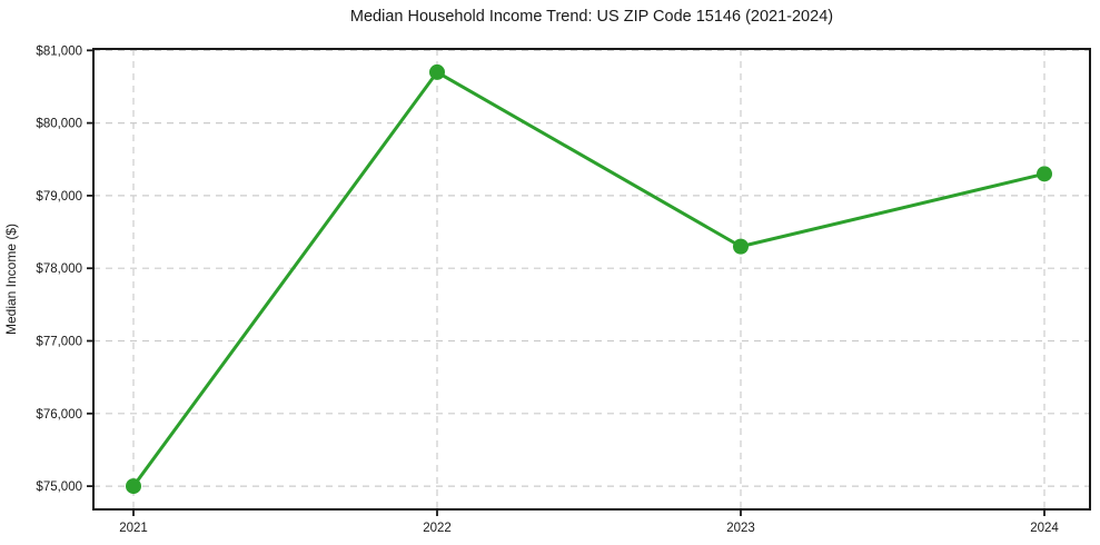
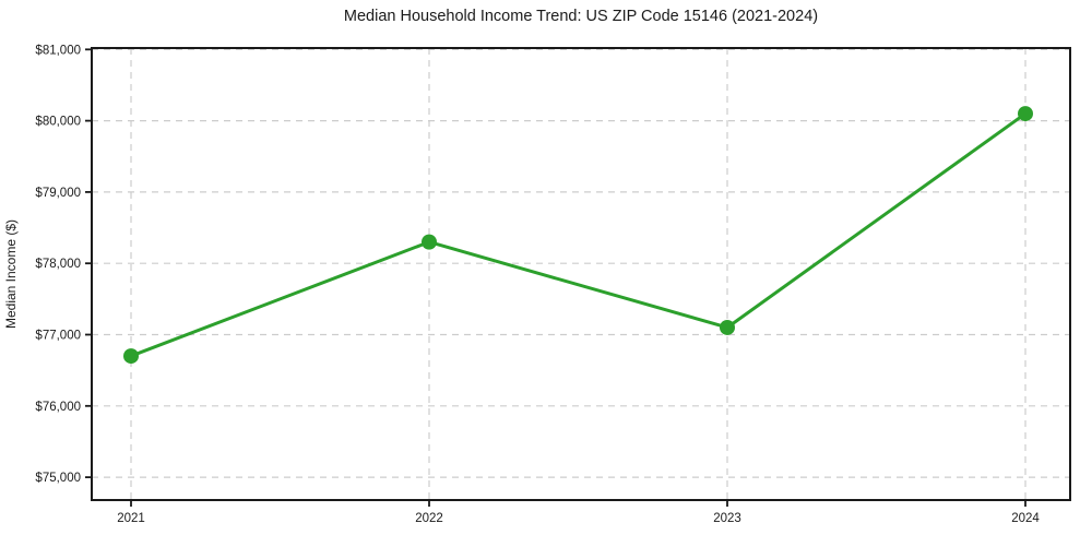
2021: $75000 -> $76700
2022: $80700 -> $78300
2023: $78300 -> $77100
2024: $79300 -> $80100
